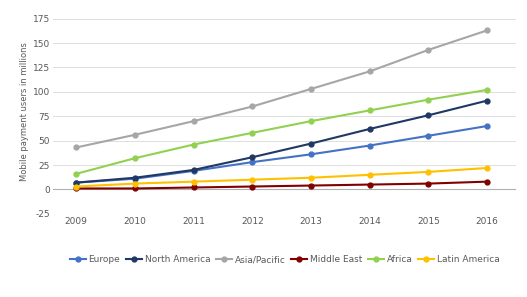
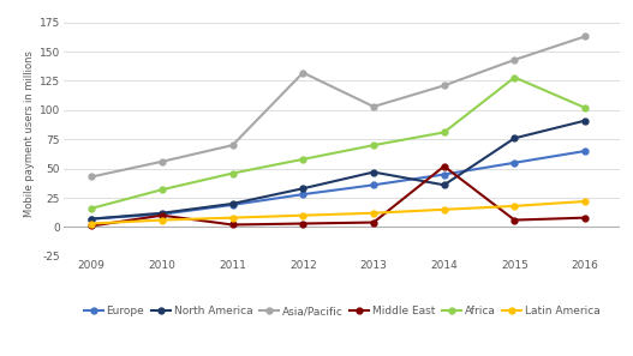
Middle East/2010: 1 -> 10
Asia/Pacific/2012: 85 -> 132
North America/2014: 62 -> 36
Middle East/2014: 5 -> 52
Africa/2015: 92 -> 128
